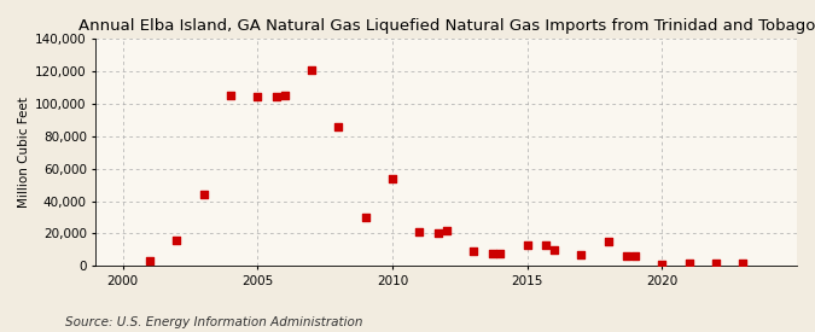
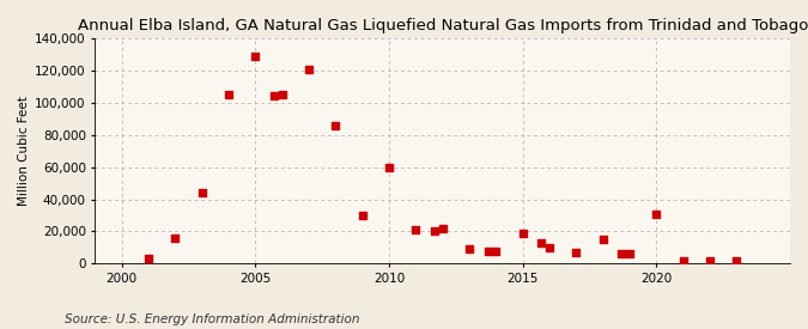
2005: 104,000 -> 129,000
2010: 54,000 -> 60,000
2015: 13,000 -> 19,000
2020: 1,000 -> 31,000
